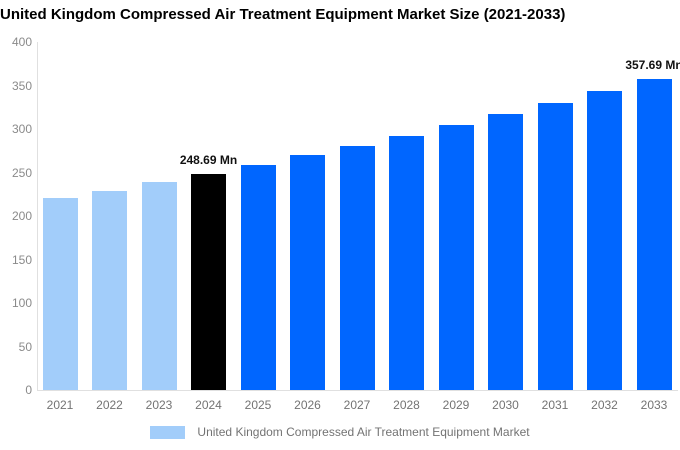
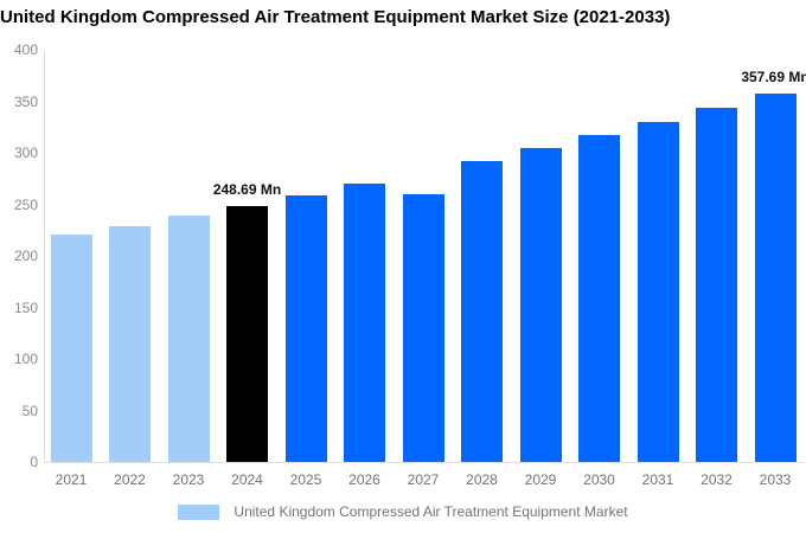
2027: 280 -> 260
